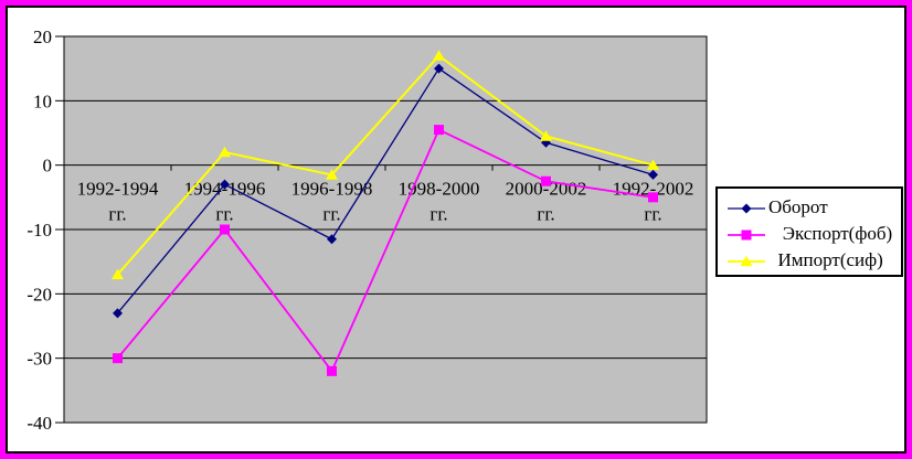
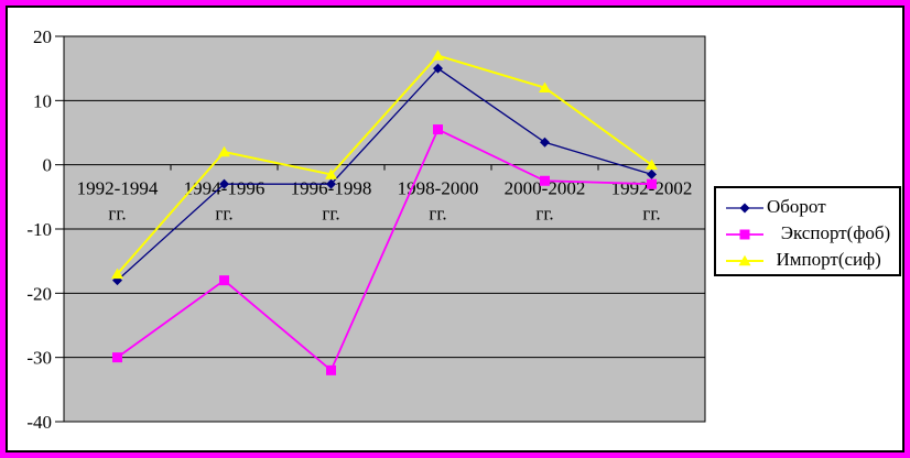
Оборот/1992-1994 гг.: -23 -> -18
Экспорт(фоб)/1994-1996 гг.: -10 -> -18
Оборот/1996-1998 гг.: -12 -> -3
Импорт(сиф)/2000-2002 гг.: 4 -> 12
Экспорт(фоб)/1992-2002 гг.: -5 -> -3
